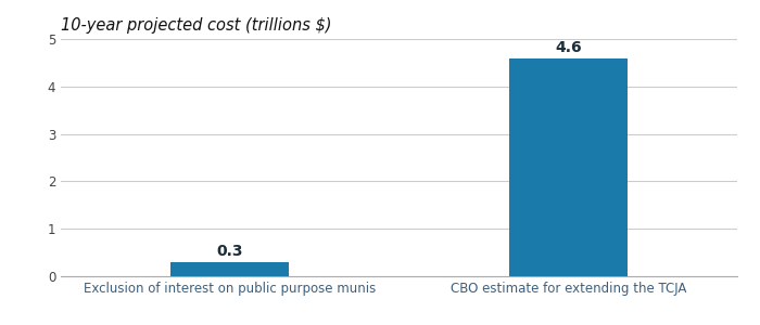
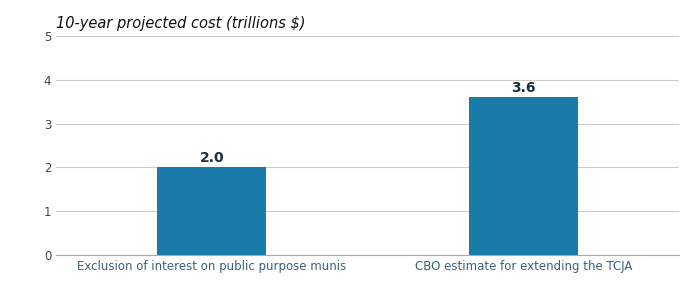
Exclusion of interest on public purpose munis: 0.3 -> 2.0
CBO estimate for extending the TCJA: 4.6 -> 3.6
